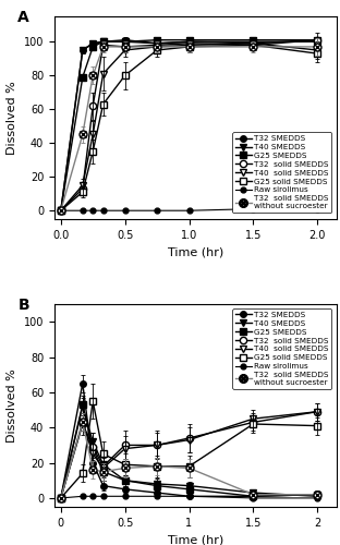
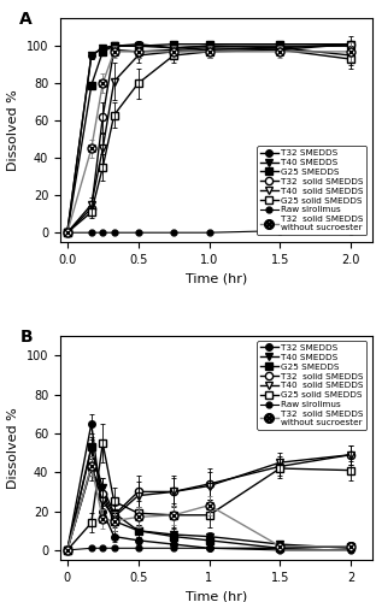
T32 solid SMEDDS without sucroester/1: 17 -> 23
